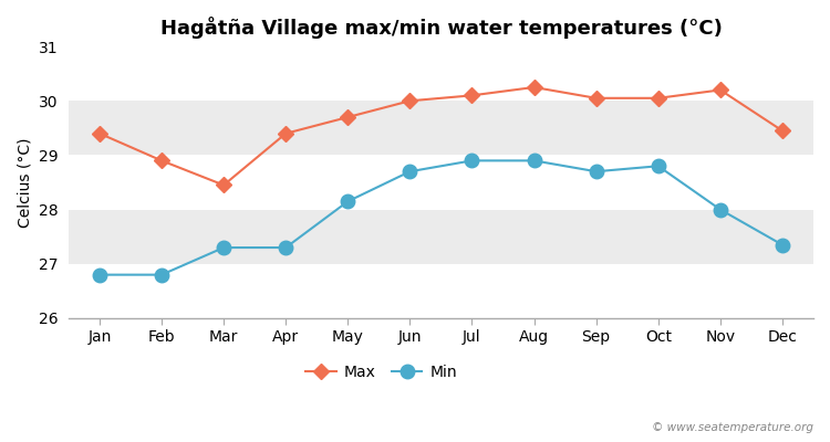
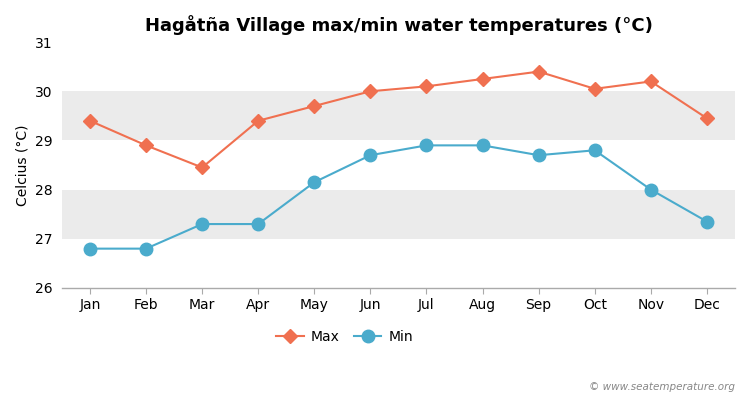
Max/Sep: 30.05 -> 30.40
